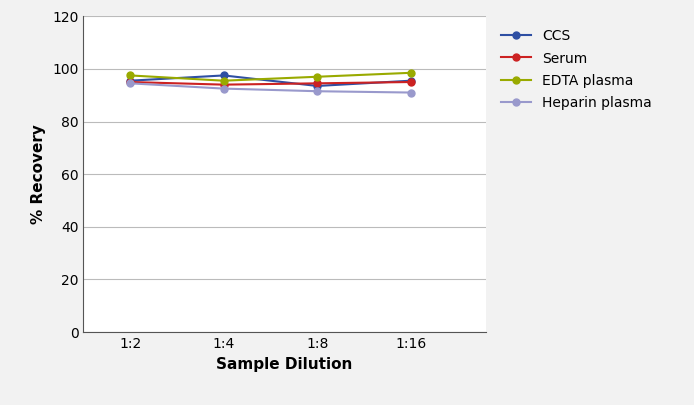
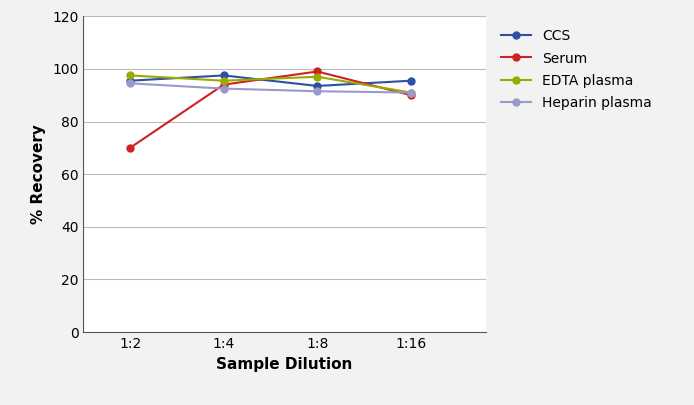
Serum/1:2: 95.0 -> 70.0
Serum/1:8: 94.5 -> 99.0
Serum/1:16: 95.0 -> 90.0
EDTA plasma/1:16: 98.5 -> 91.0
